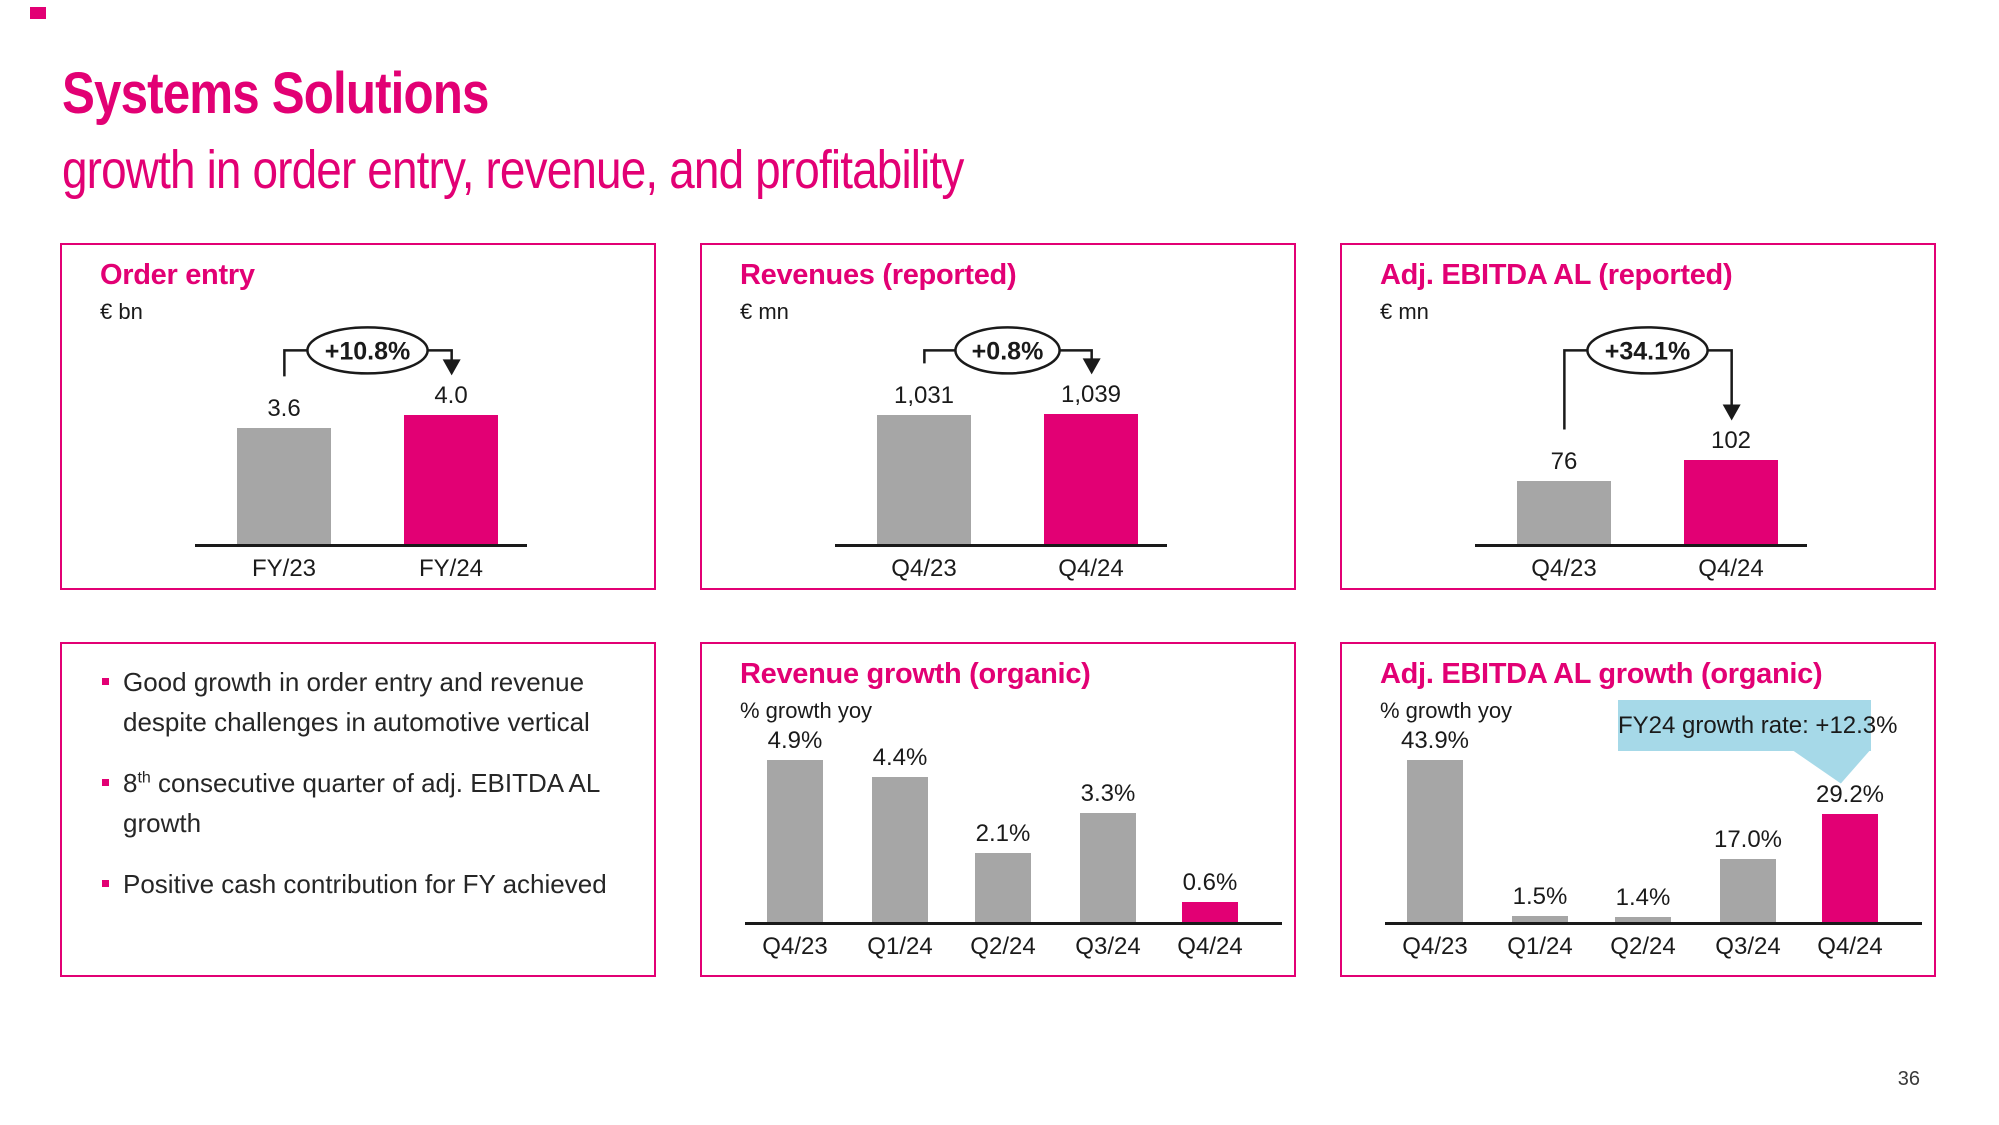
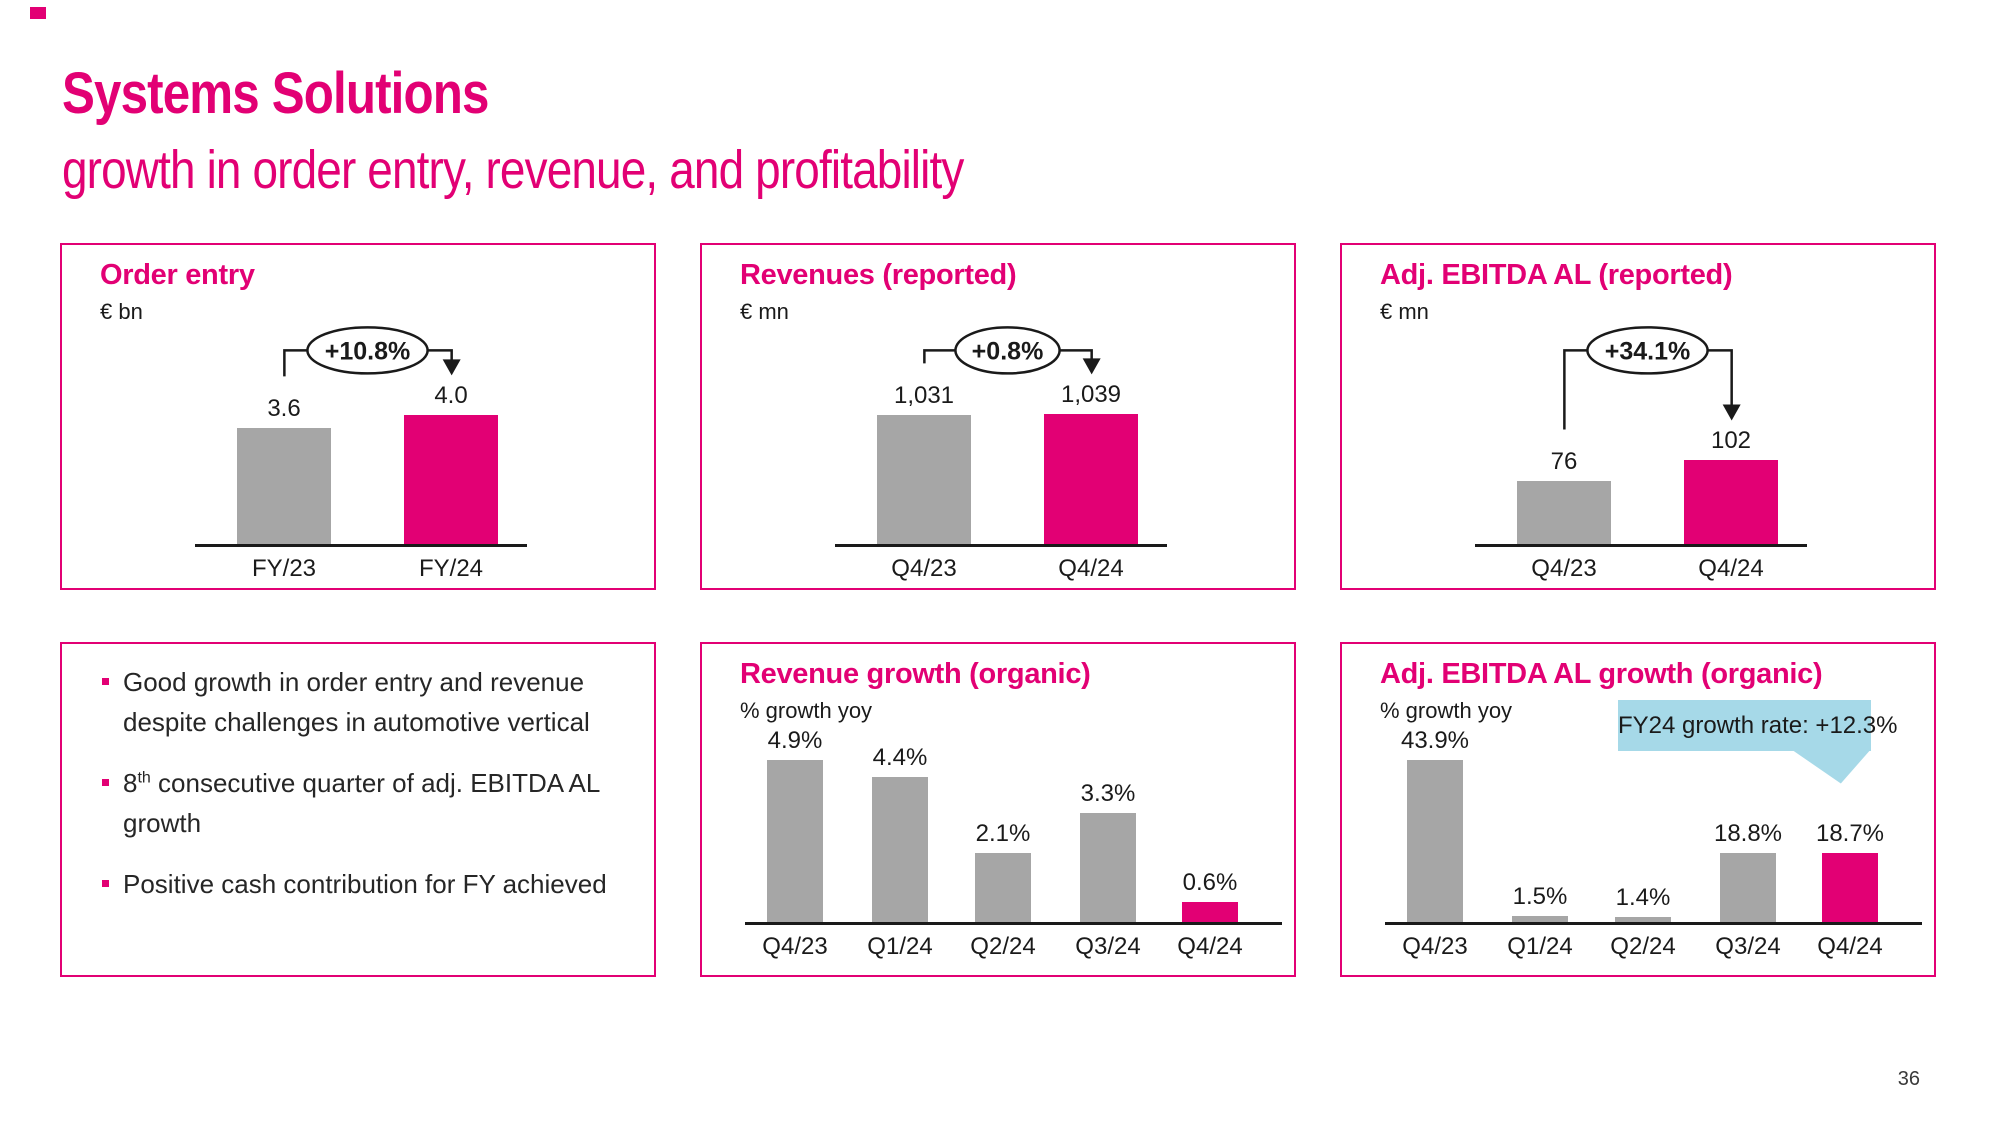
Adj. EBITDA AL growth (organic)/Q3/24: 17.0% -> 18.8%
Adj. EBITDA AL growth (organic)/Q4/24: 29.2% -> 18.7%
